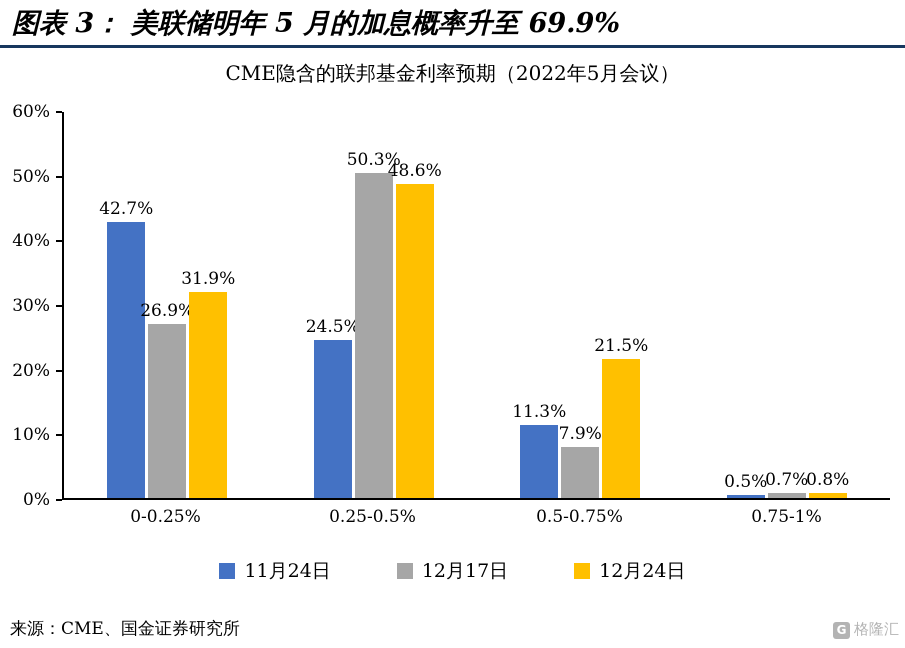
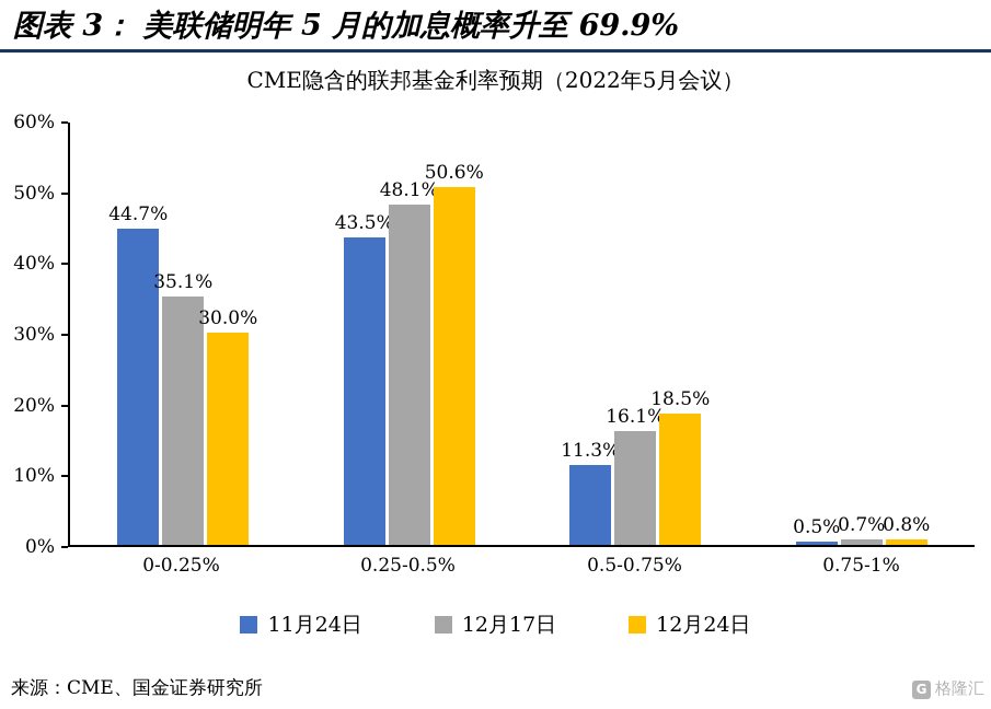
11月24日/0-0.25%: 42.7% -> 44.7%
12月17日/0-0.25%: 26.9% -> 35.1%
12月24日/0-0.25%: 31.9% -> 30.0%
11月24日/0.25-0.5%: 24.5% -> 43.5%
12月17日/0.25-0.5%: 50.3% -> 48.1%
12月24日/0.25-0.5%: 48.6% -> 50.6%
12月17日/0.5-0.75%: 7.9% -> 16.1%
12月24日/0.5-0.75%: 21.5% -> 18.5%
